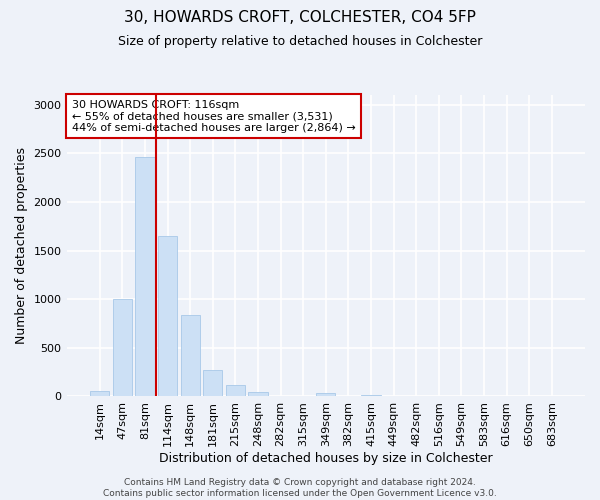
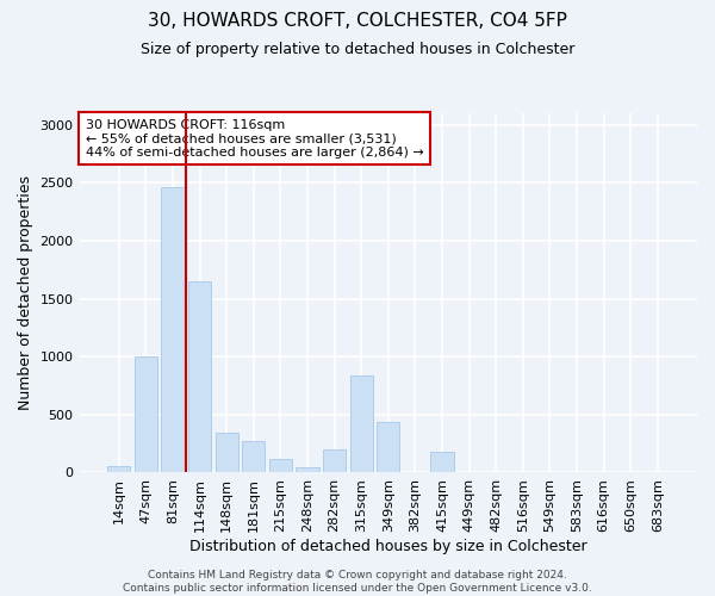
148sqm: 840 -> 340
282sqm: 0 -> 200
315sqm: 0 -> 840
349sqm: 40 -> 440
415sqm: 20 -> 180
